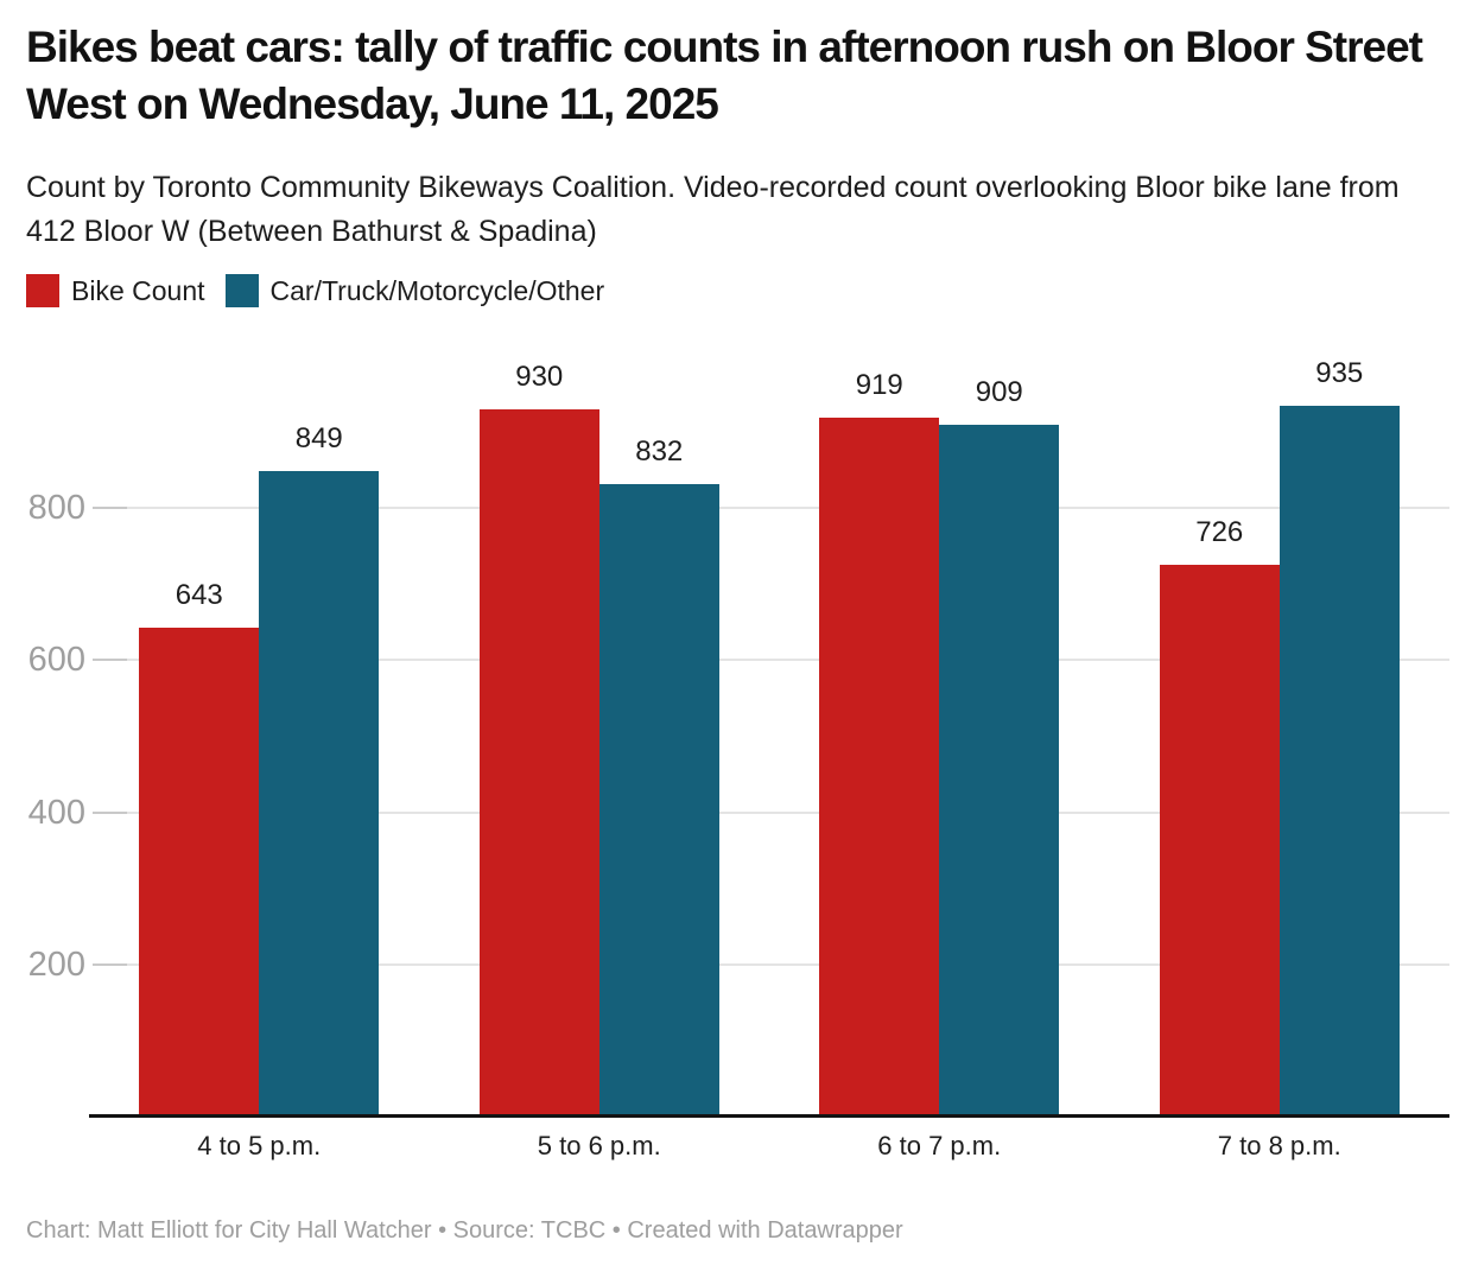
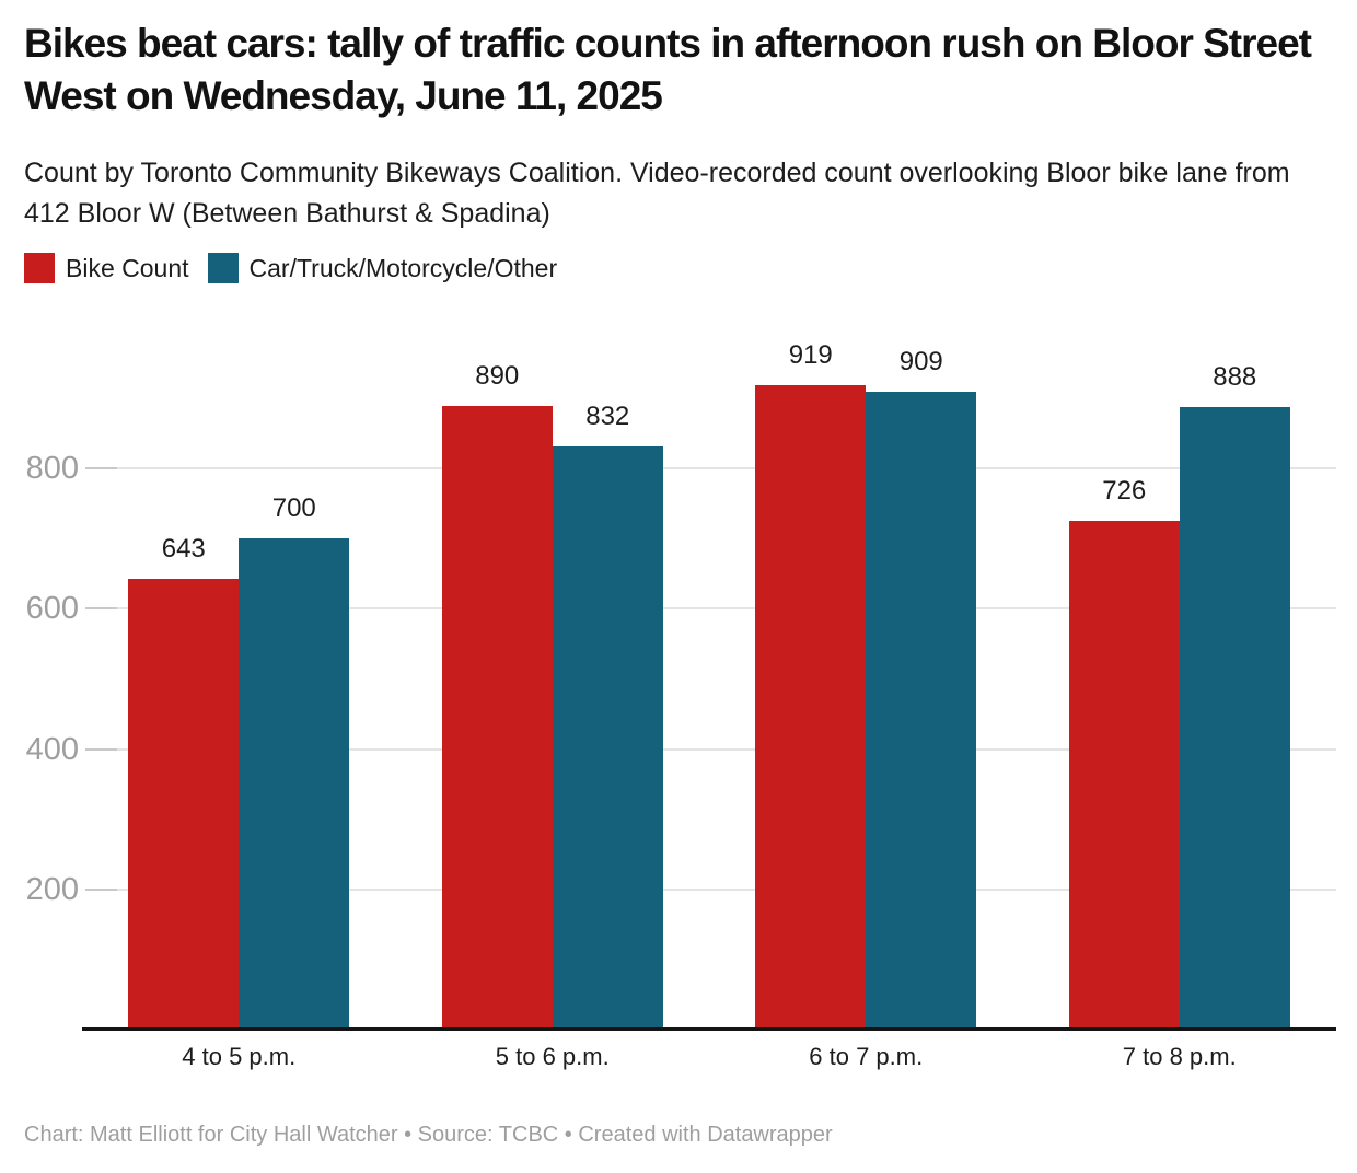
Car/Truck/Motorcycle/Other/4 to 5 p.m.: 849 -> 700
Bike Count/5 to 6 p.m.: 930 -> 890
Car/Truck/Motorcycle/Other/7 to 8 p.m.: 935 -> 888
